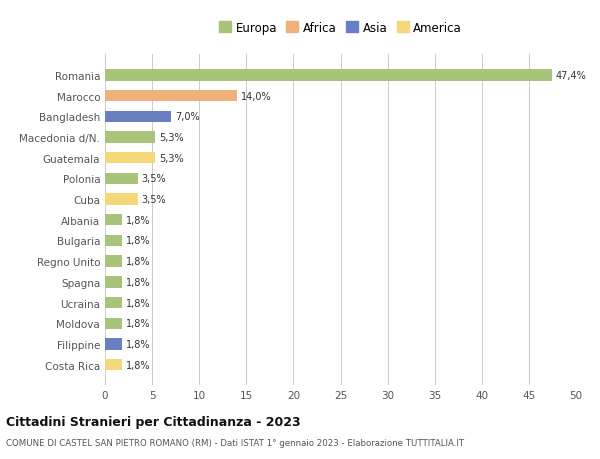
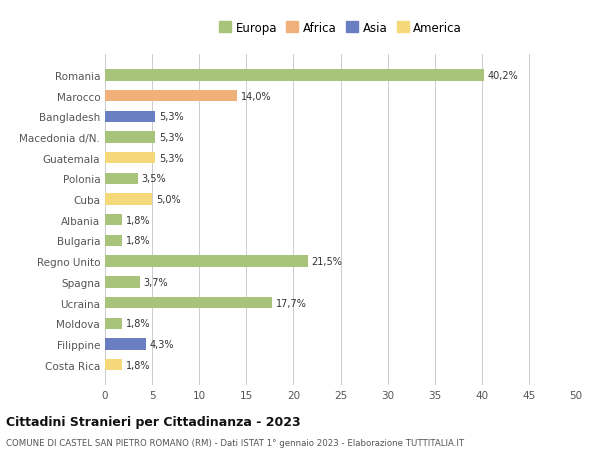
Romania: 47,4% -> 40,2%
Bangladesh: 7,0% -> 5,3%
Cuba: 3,5% -> 5,0%
Regno Unito: 1,8% -> 21,5%
Spagna: 1,8% -> 3,7%
Ucraina: 1,8% -> 17,7%
Filippine: 1,8% -> 4,3%
